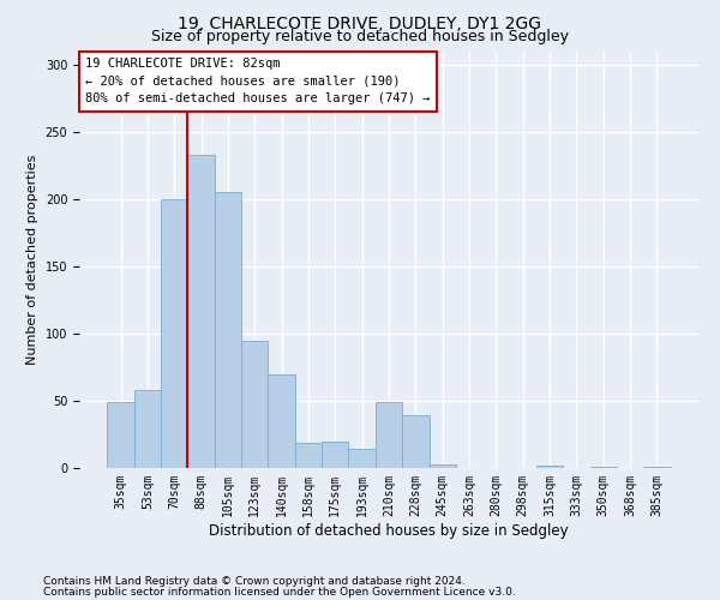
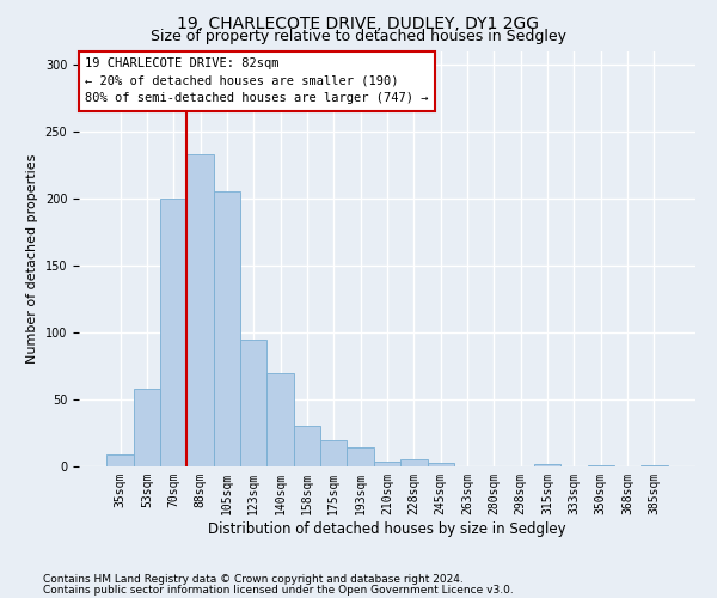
35sqm: 49 -> 9
158sqm: 19 -> 30
210sqm: 49 -> 4
228sqm: 39 -> 5
